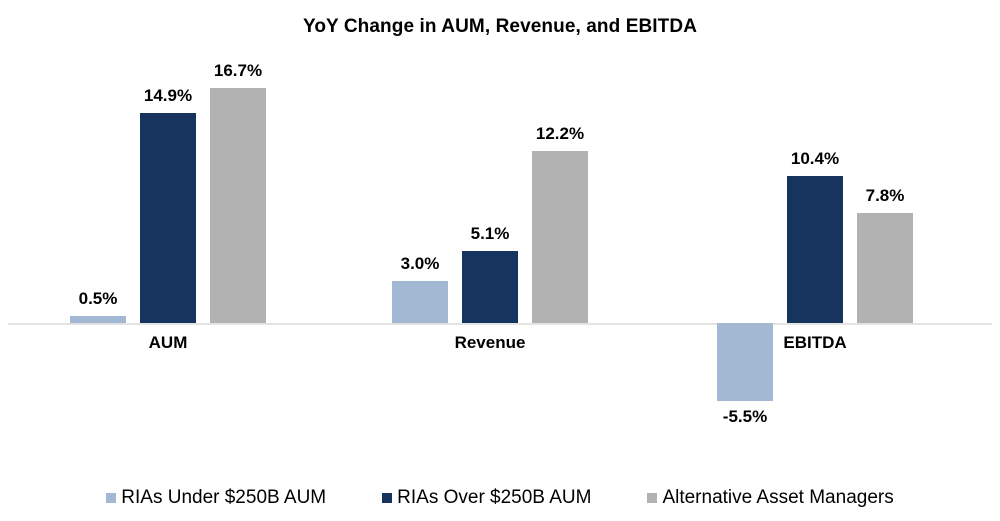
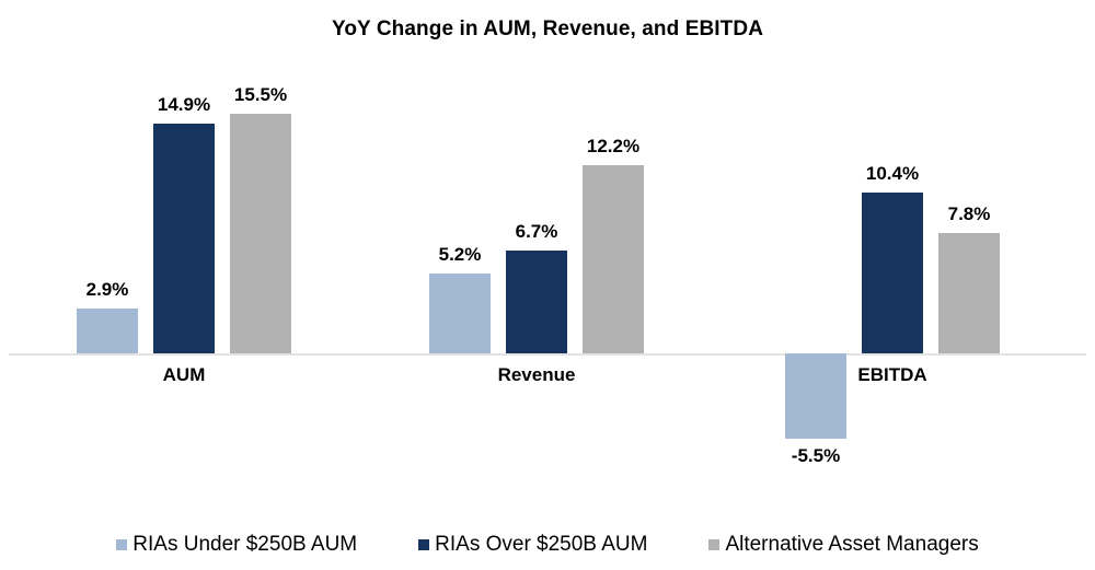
RIAs Under $250B AUM/AUM: 0.5% -> 2.9%
Alternative Asset Managers/AUM: 16.7% -> 15.5%
RIAs Under $250B AUM/Revenue: 3.0% -> 5.2%
RIAs Over $250B AUM/Revenue: 5.1% -> 6.7%
